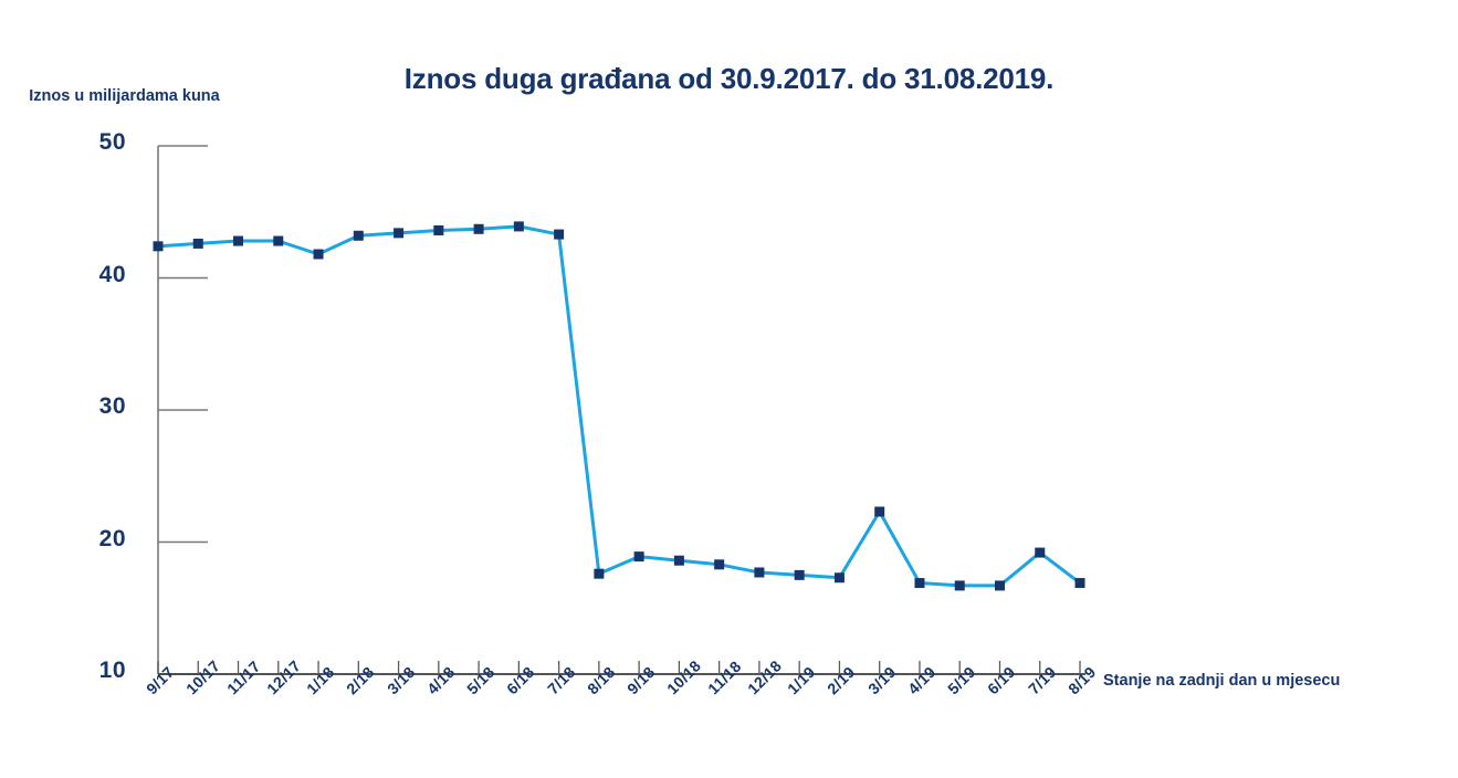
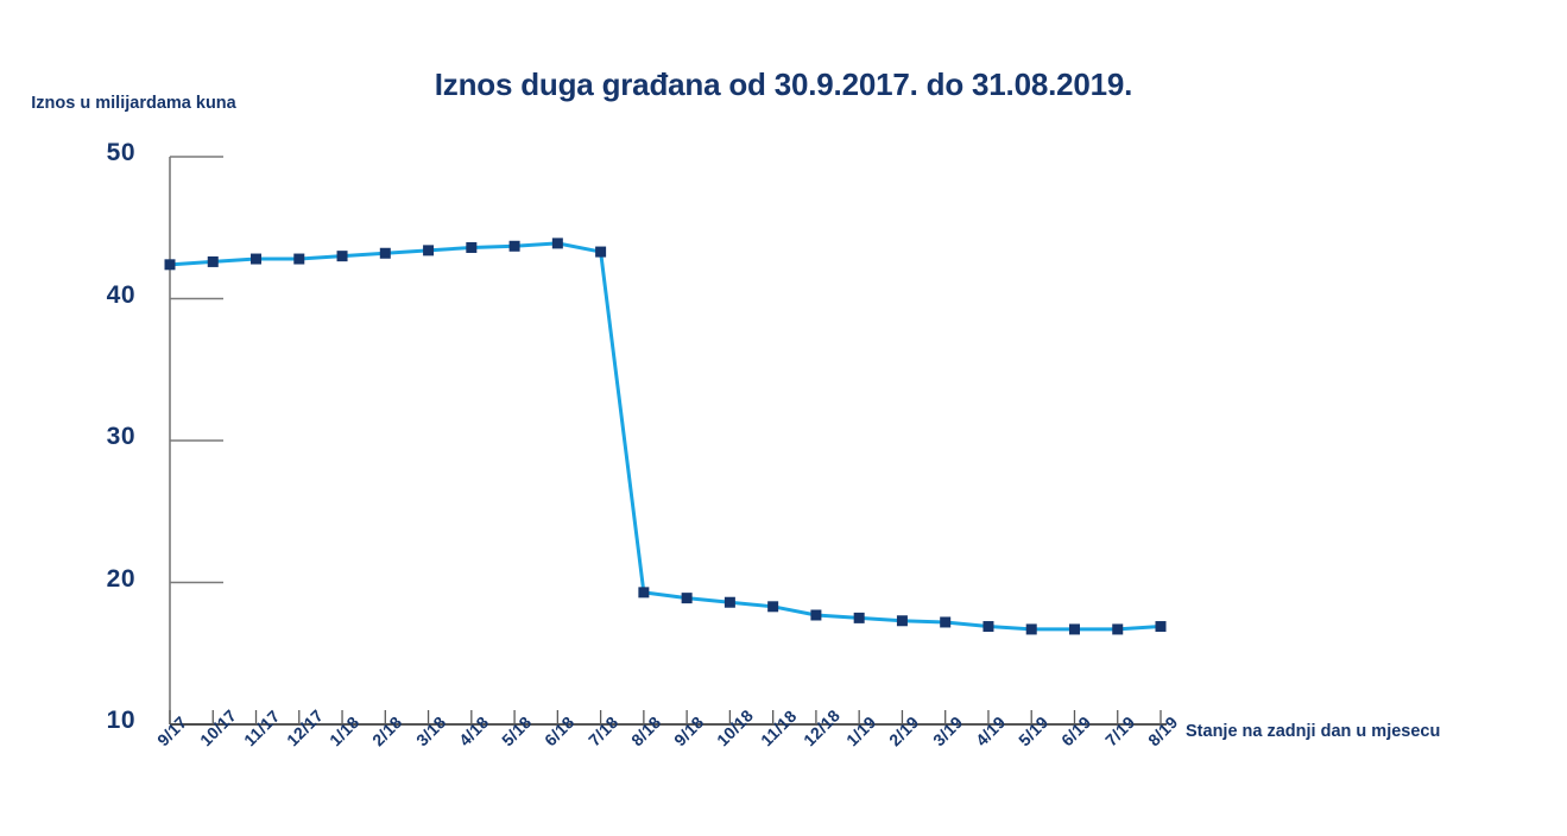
1/18: 41.8 -> 43.0
8/18: 17.6 -> 19.3
3/19: 22.3 -> 17.2
7/19: 19.2 -> 16.7
